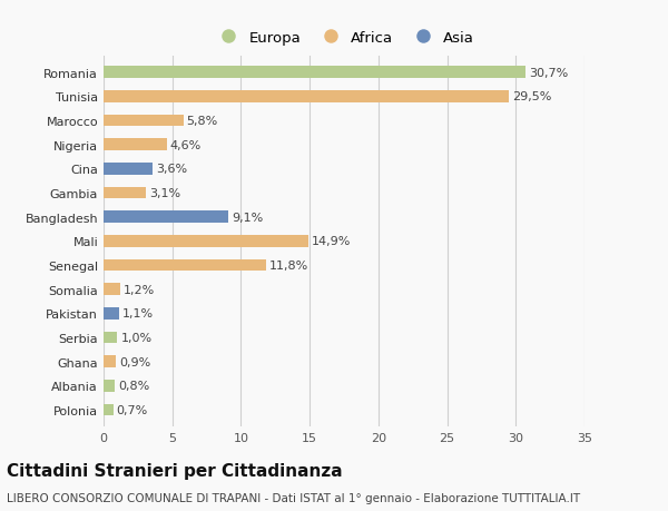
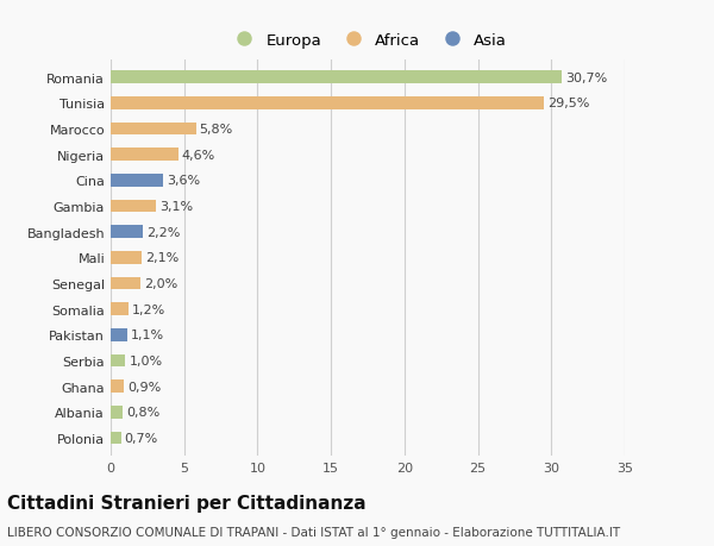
Bangladesh: 9,1% -> 2,2%
Mali: 14,9% -> 2,1%
Senegal: 11,8% -> 2,0%
